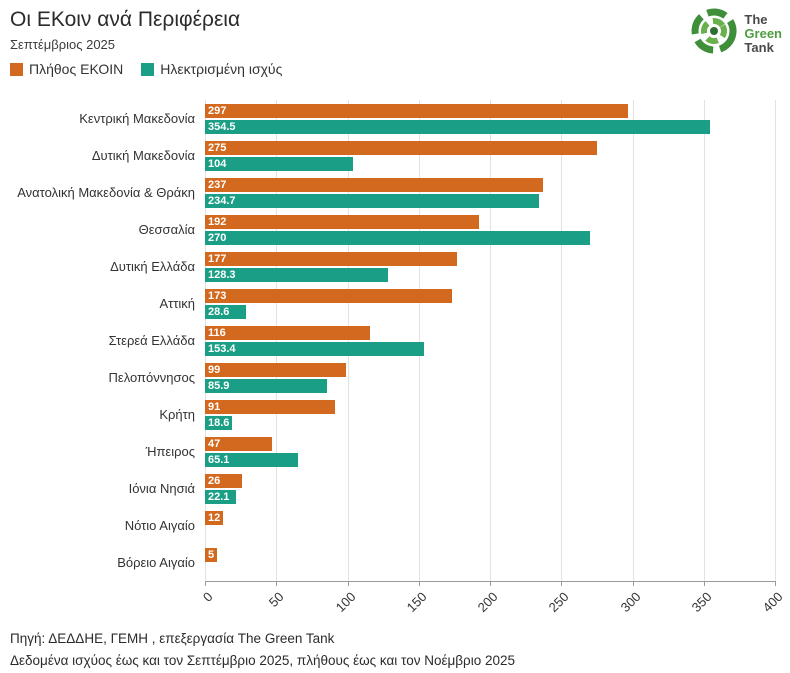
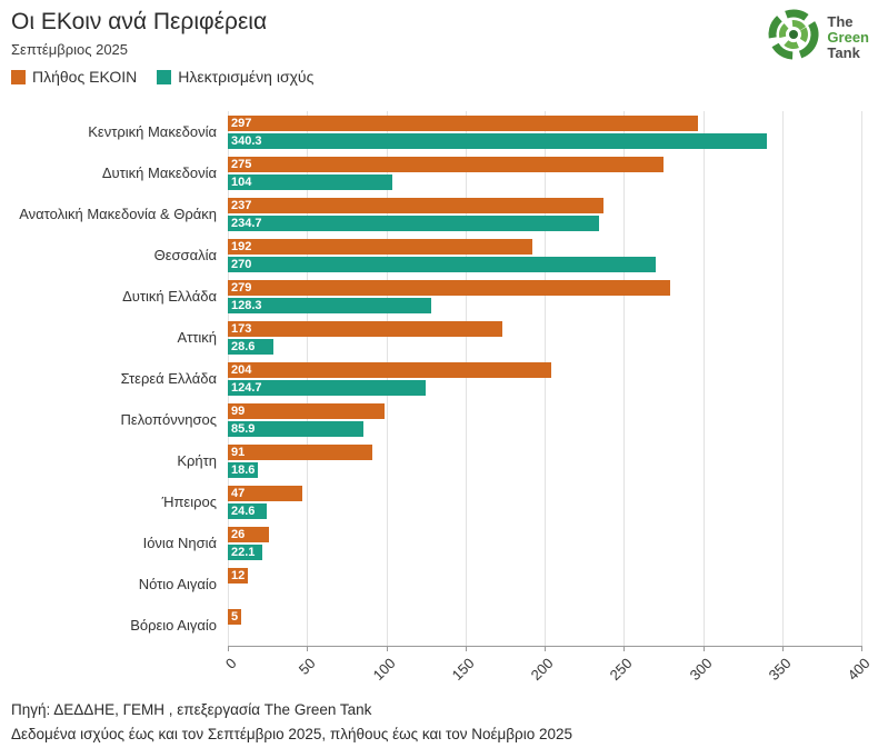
Ηλεκτρισμένη ισχύς/Κεντρική Μακεδονία: 354.5 -> 340.3
Πλήθος ΕΚΟΙΝ/Δυτική Ελλάδα: 177 -> 279
Πλήθος ΕΚΟΙΝ/Στερεά Ελλάδα: 116 -> 204
Ηλεκτρισμένη ισχύς/Στερεά Ελλάδα: 153.4 -> 124.7
Ηλεκτρισμένη ισχύς/Ήπειρος: 65.1 -> 24.6
